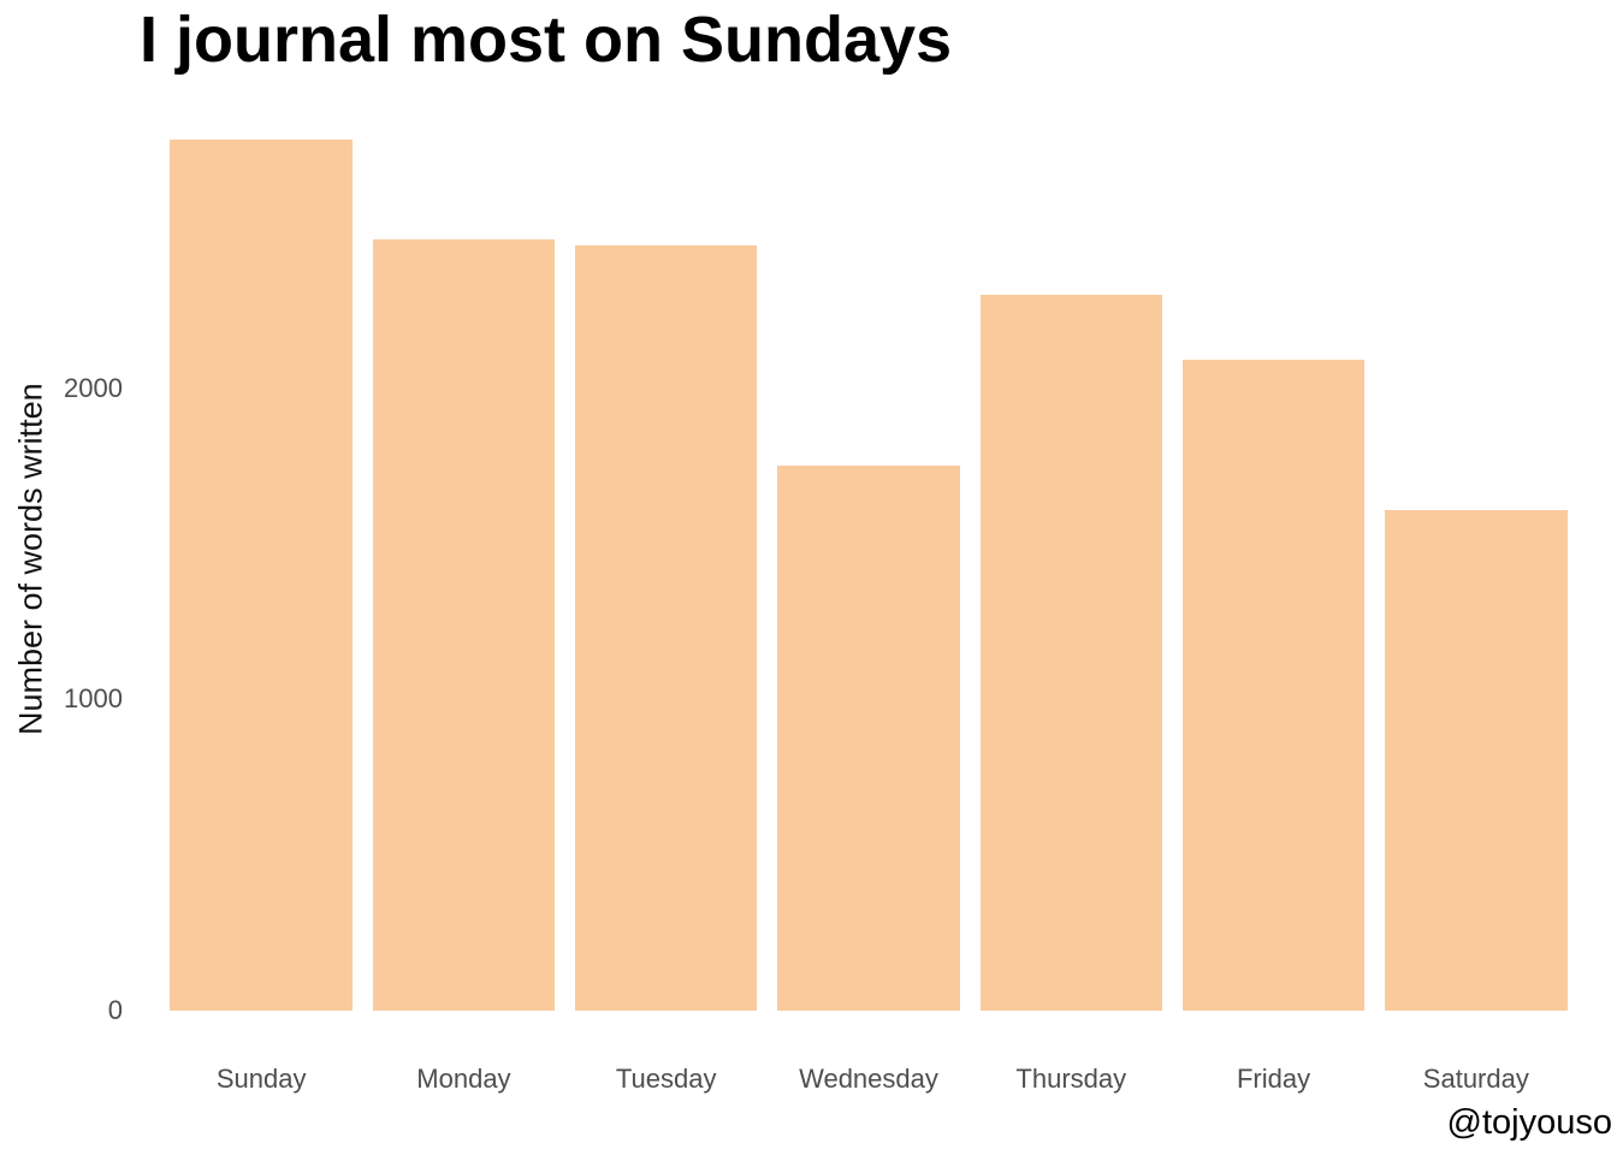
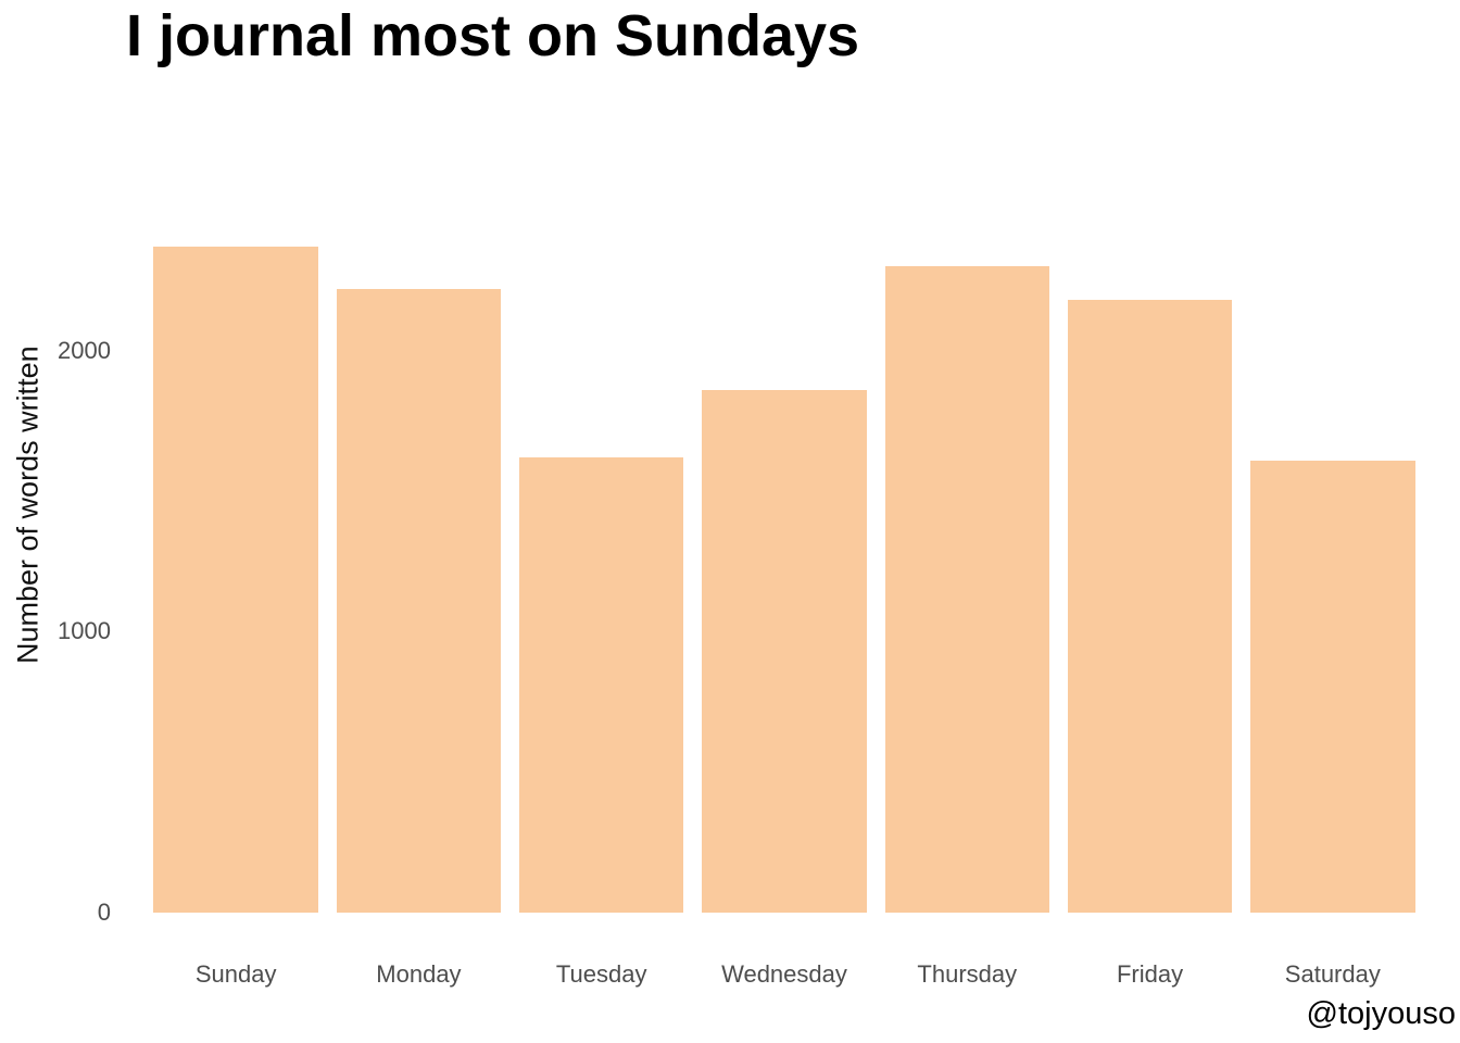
Sunday: 2800 -> 2370
Monday: 2480 -> 2220
Tuesday: 2460 -> 1620
Wednesday: 1750 -> 1860
Friday: 2090 -> 2180
